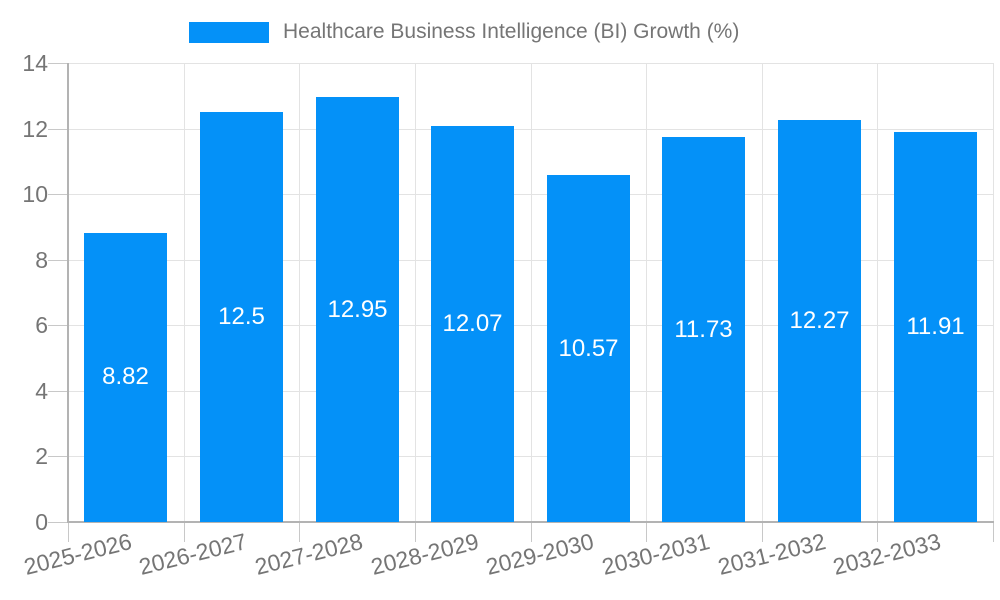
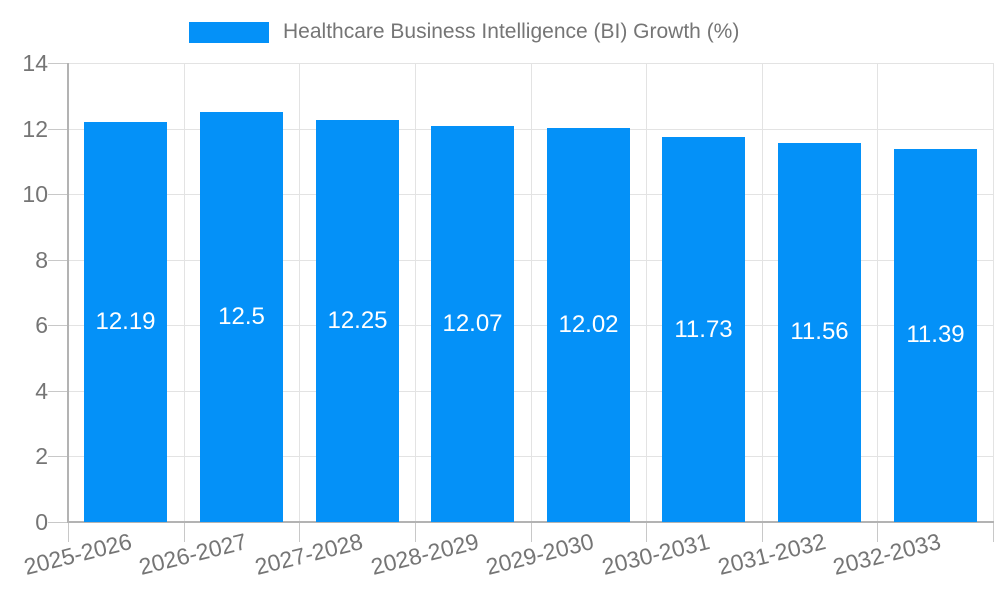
2025-2026: 8.82 -> 12.19
2027-2028: 12.95 -> 12.25
2029-2030: 10.57 -> 12.02
2031-2032: 12.27 -> 11.56
2032-2033: 11.91 -> 11.39
